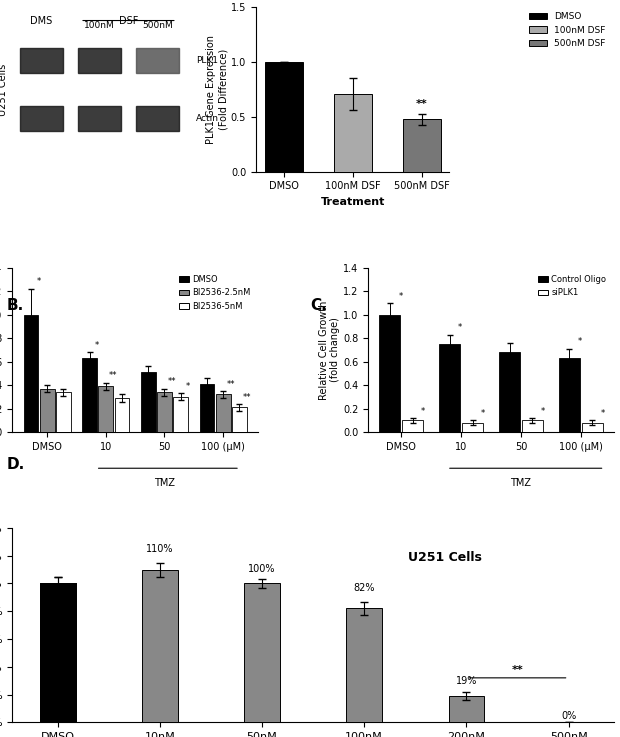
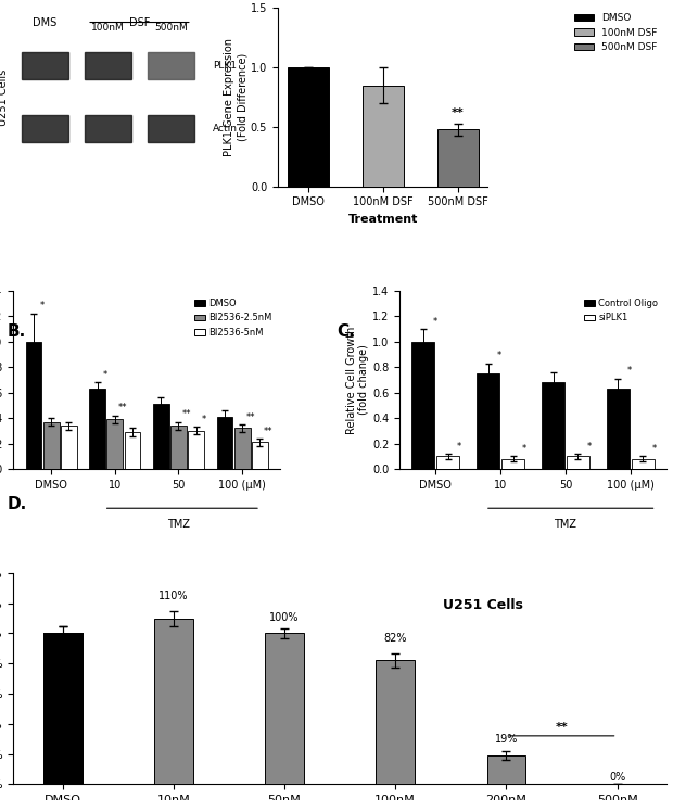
U251 Cells/100nM DSF: 0.71 -> 0.85
